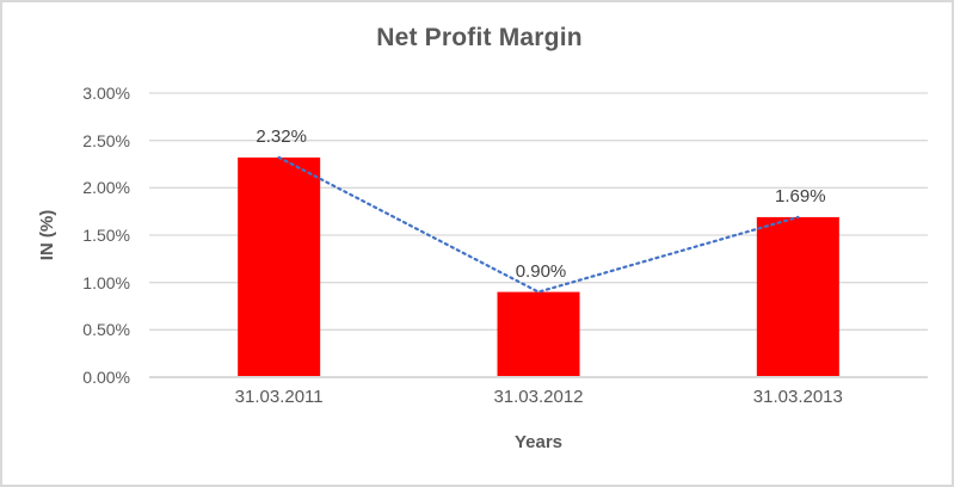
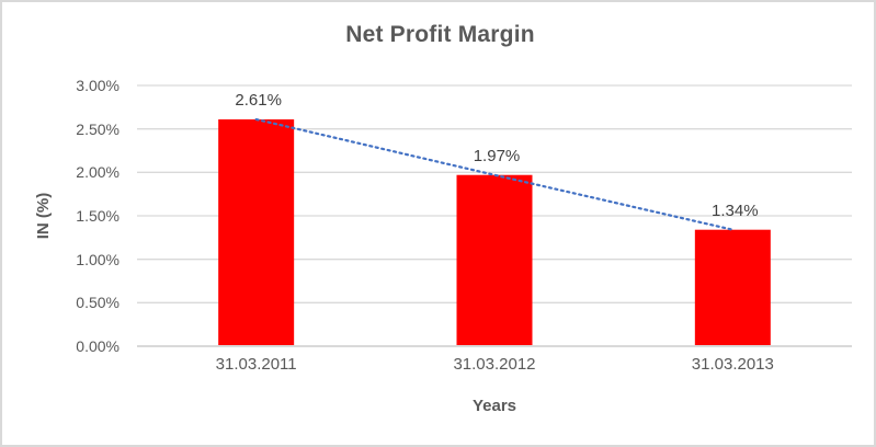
31.03.2011: 2.32% -> 2.61%
31.03.2012: 0.90% -> 1.97%
31.03.2013: 1.69% -> 1.34%
